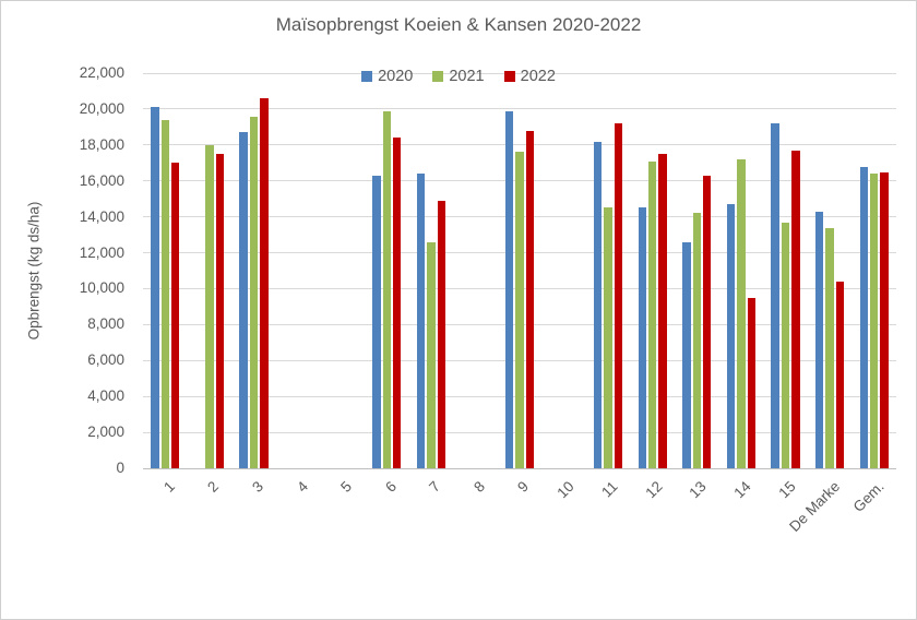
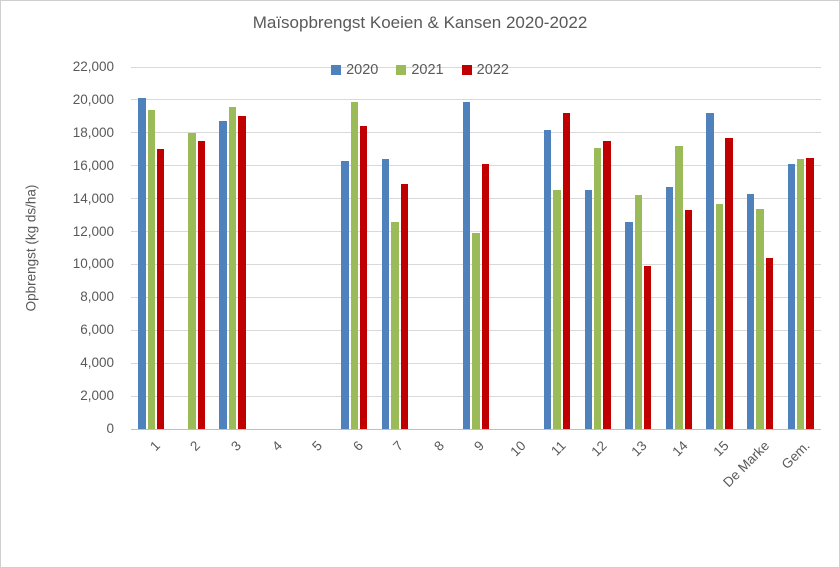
2022/3: 20600 -> 19000
2021/9: 17600 -> 11900
2022/9: 18800 -> 16100
2022/13: 16300 -> 9900
2022/14: 9500 -> 13300
2020/Gem.: 16800 -> 16100
